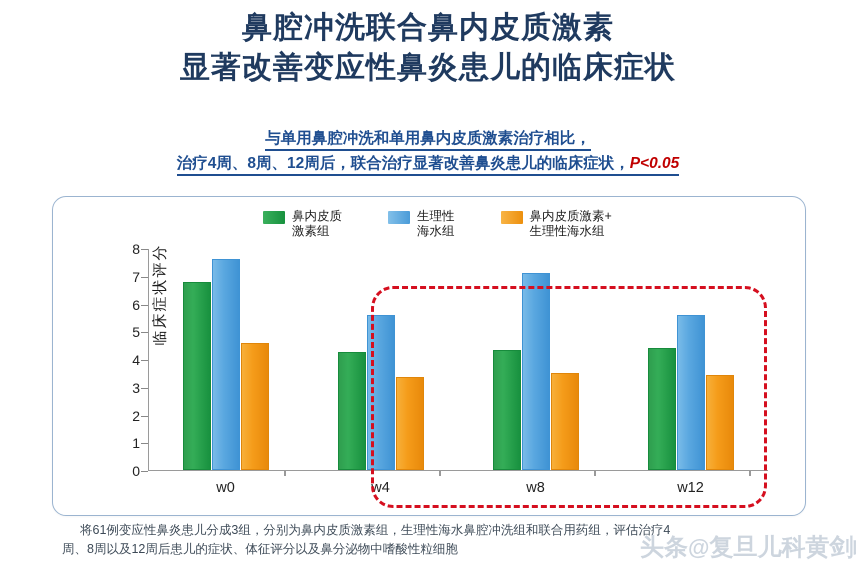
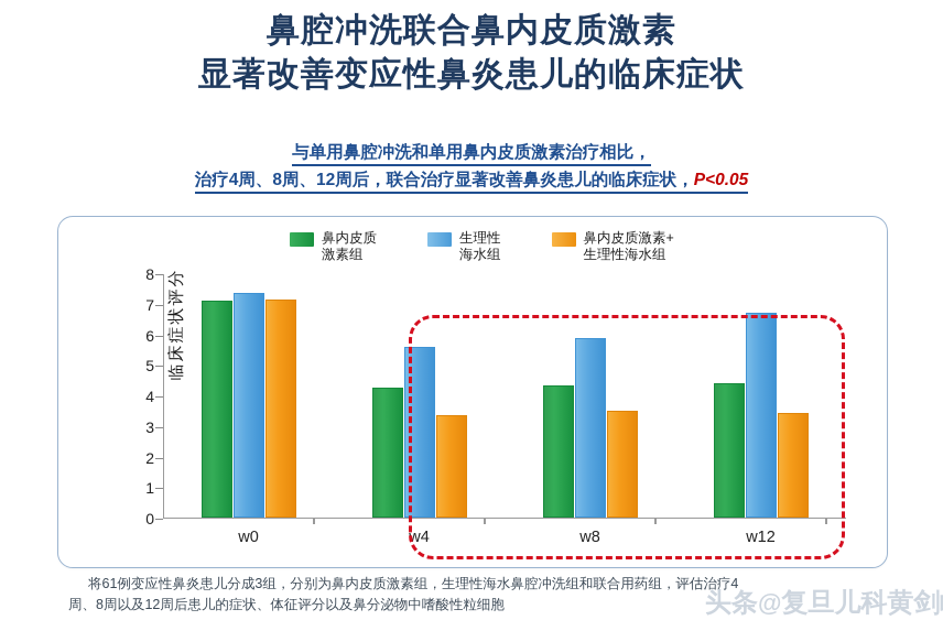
鼻内皮质激素组/w0: 6.7 -> 7.0
生理性海水组/w0: 7.5 -> 7.2
鼻内皮质激素+生理性海水组/w0: 4.5 -> 7.0
生理性海水组/w8: 7.0 -> 5.8
生理性海水组/w12: 5.5 -> 6.6
